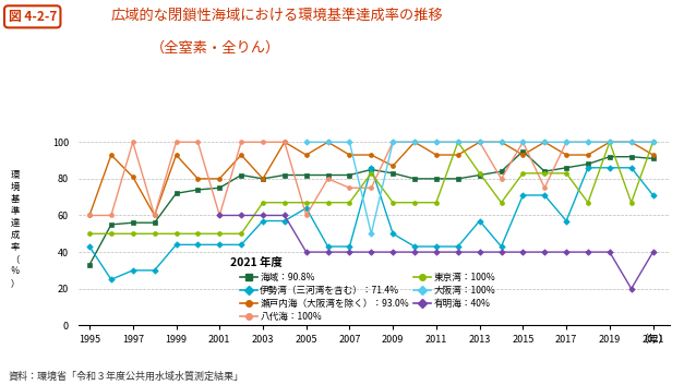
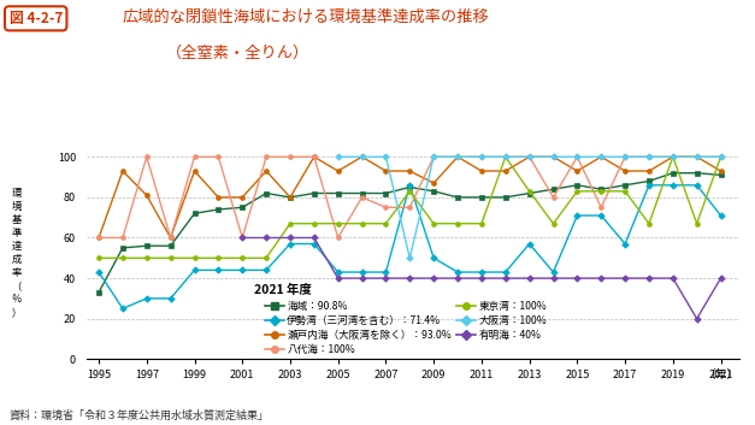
伊勢湾（三河湾を含む）：71.4%/2005: 64 -> 43
海域：90.8%/2015: 95 -> 86
